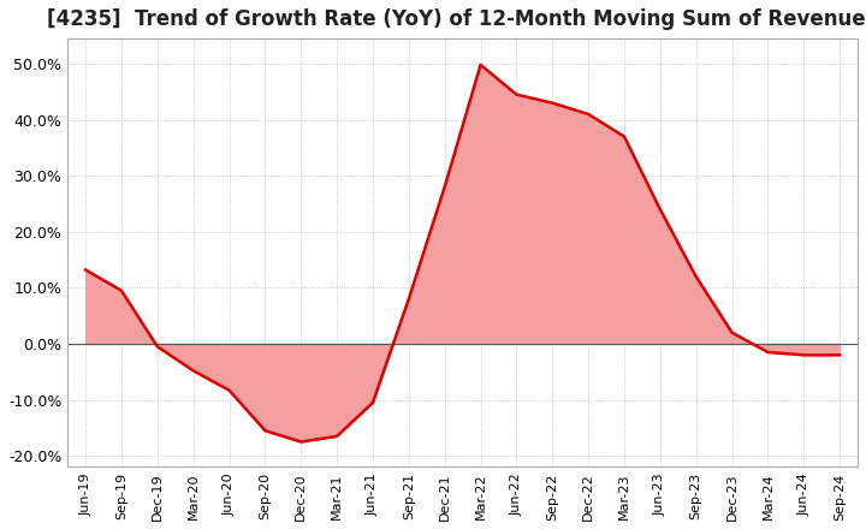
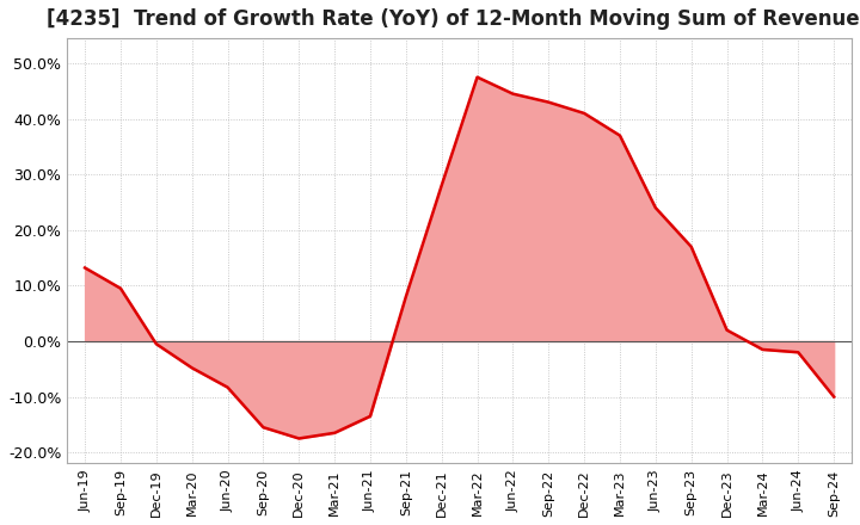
Jun-21: -10.5% -> -13.5%
Mar-22: 49.8% -> 47.5%
Sep-23: 12.0% -> 17.0%
Sep-24: -2.0% -> -10.0%
